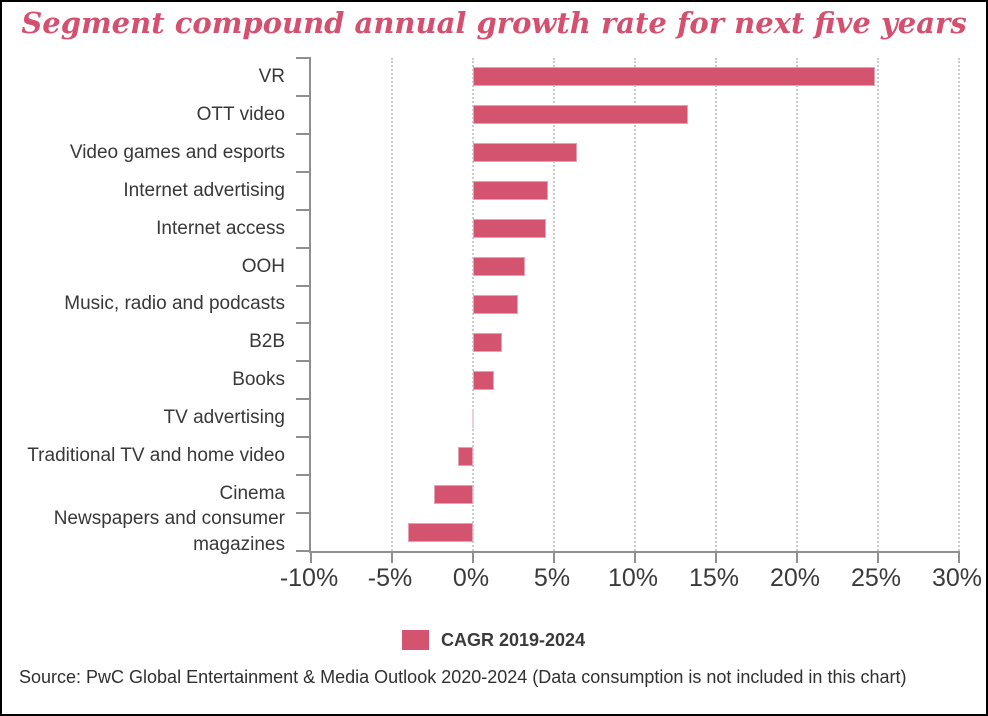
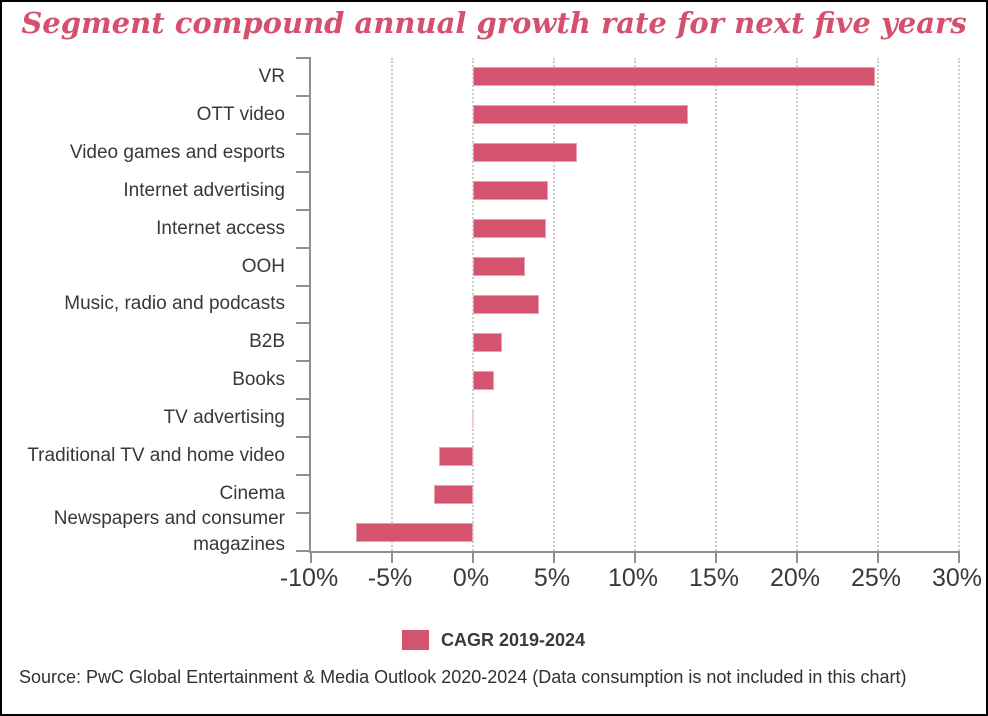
Music, radio and podcasts: 2.8% -> 4.1%
Traditional TV and home video: -0.9% -> -2.1%
Newspapers and consumer magazines: -4.0% -> -7.2%
